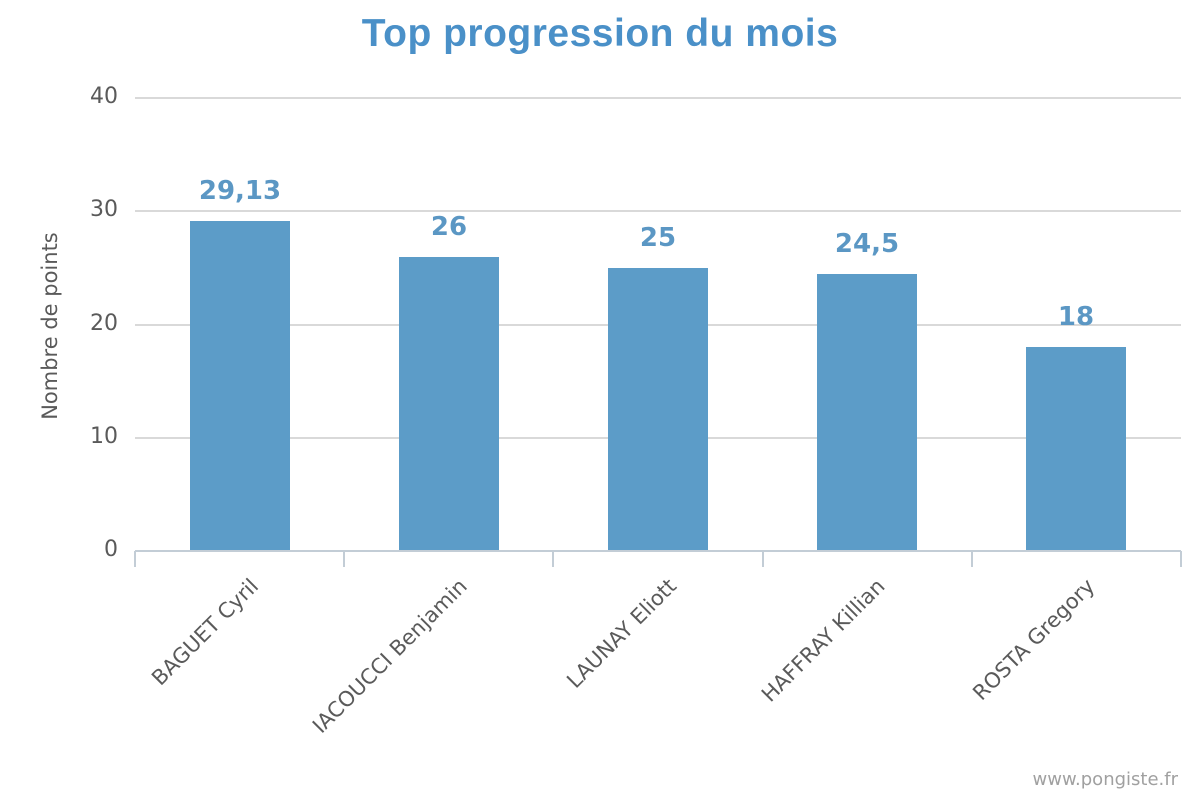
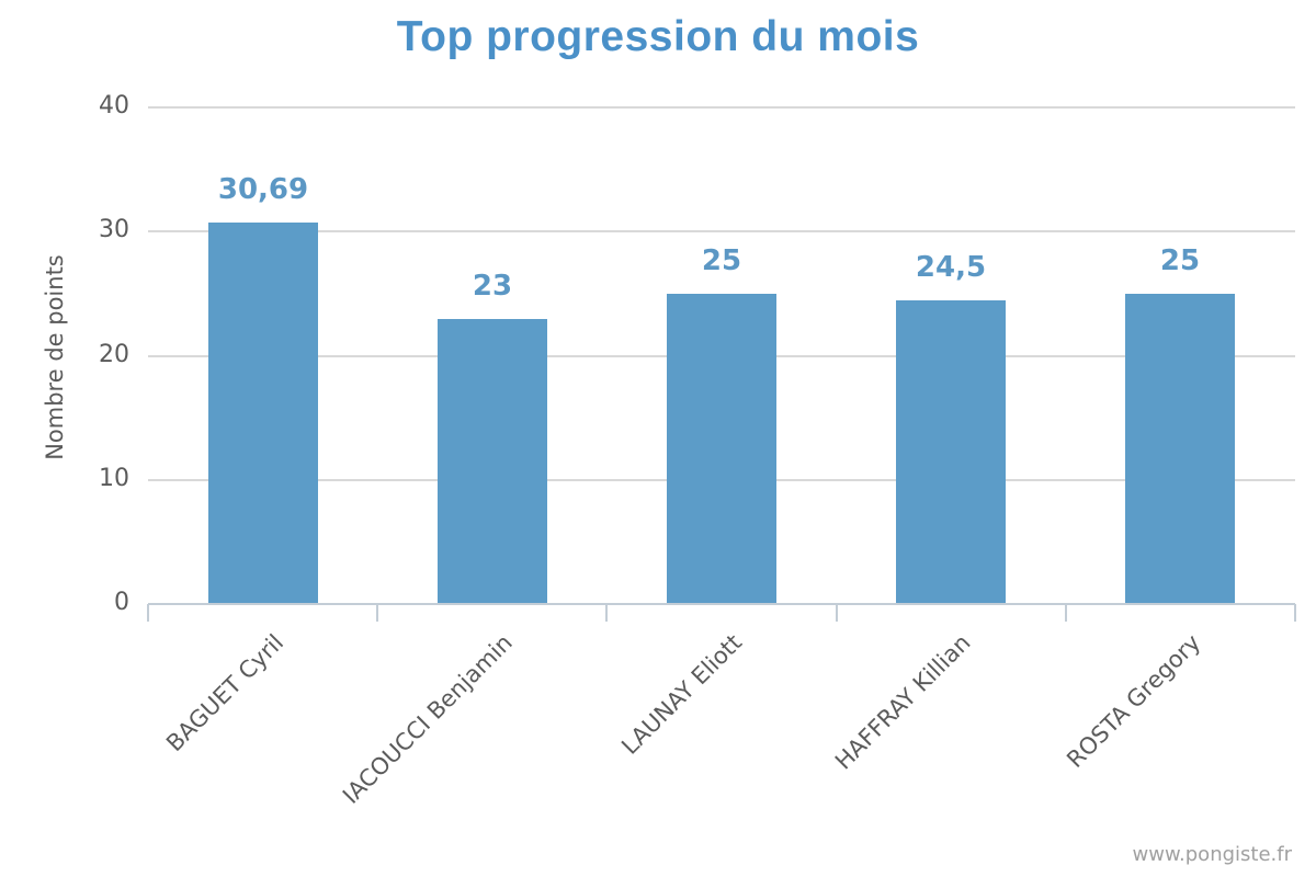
BAGUET Cyril: 29,13 -> 30,69
IACOUCCI Benjamin: 26 -> 23
ROSTA Gregory: 18 -> 25
